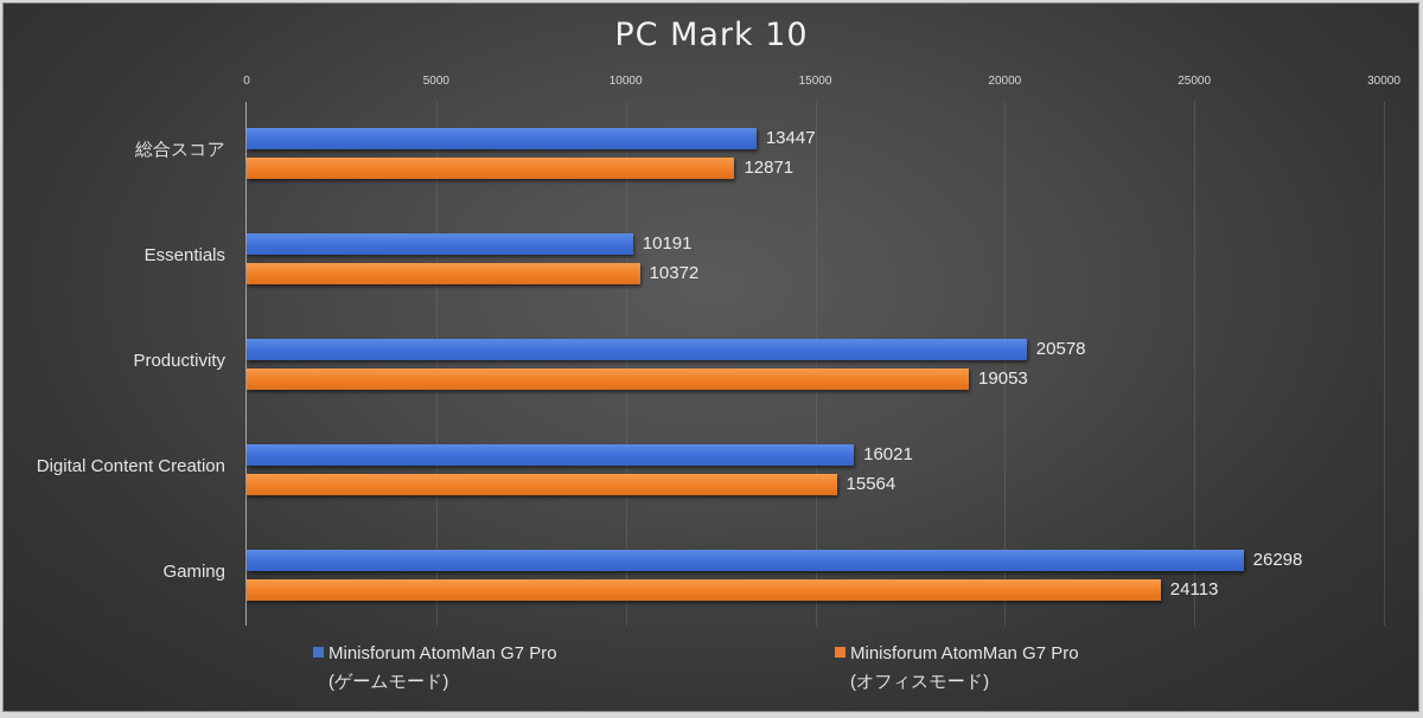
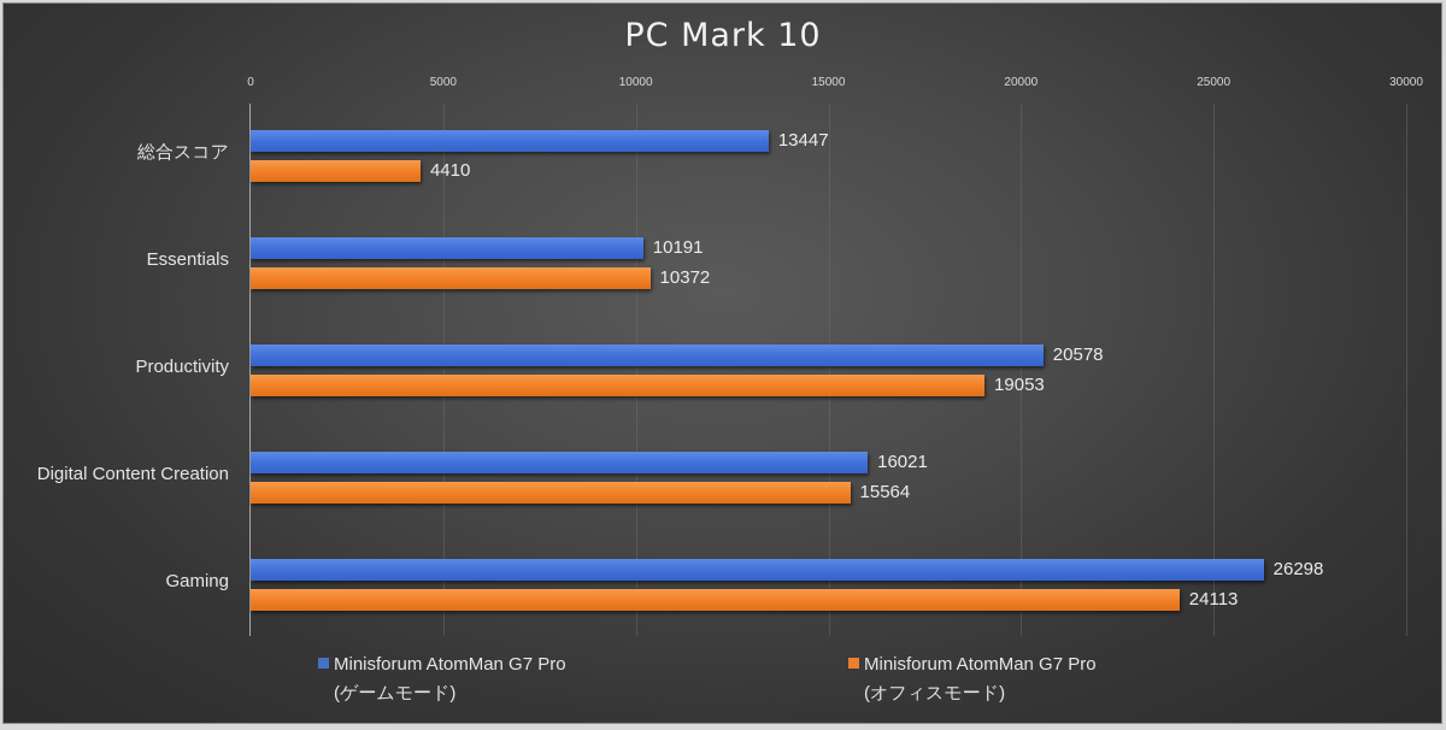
Minisforum AtomMan G7 Pro (オフィスモード)/総合スコア: 12871 -> 4410
